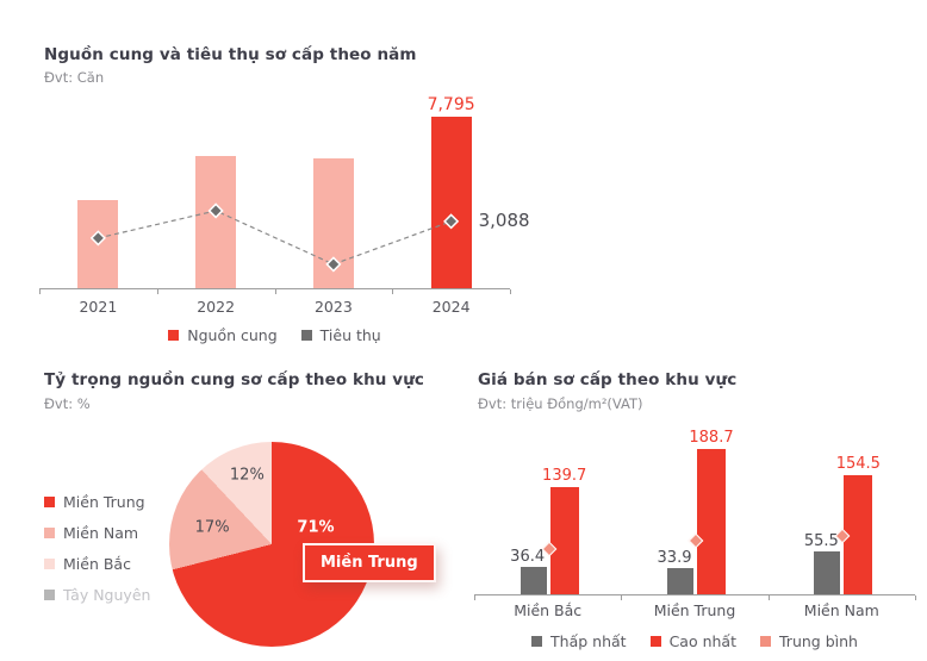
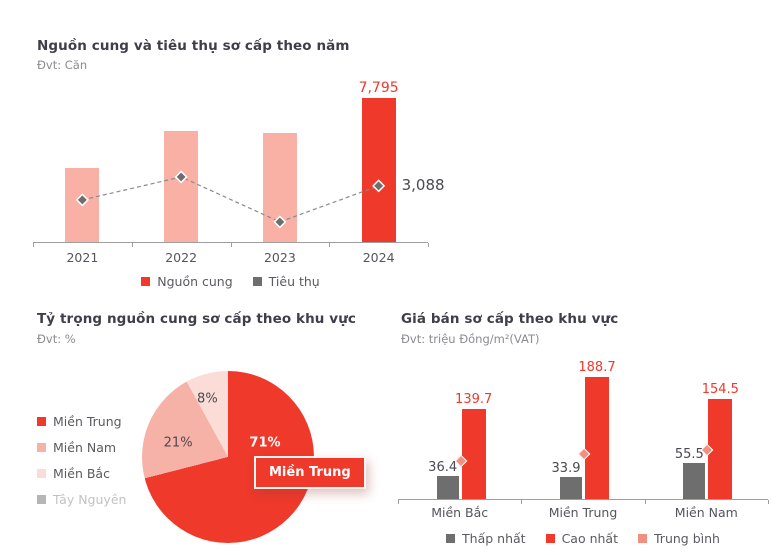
Tỷ trọng nguồn cung sơ cấp theo khu vực/Miền Nam: 17% -> 21%
Tỷ trọng nguồn cung sơ cấp theo khu vực/Miền Bắc: 12% -> 8%
